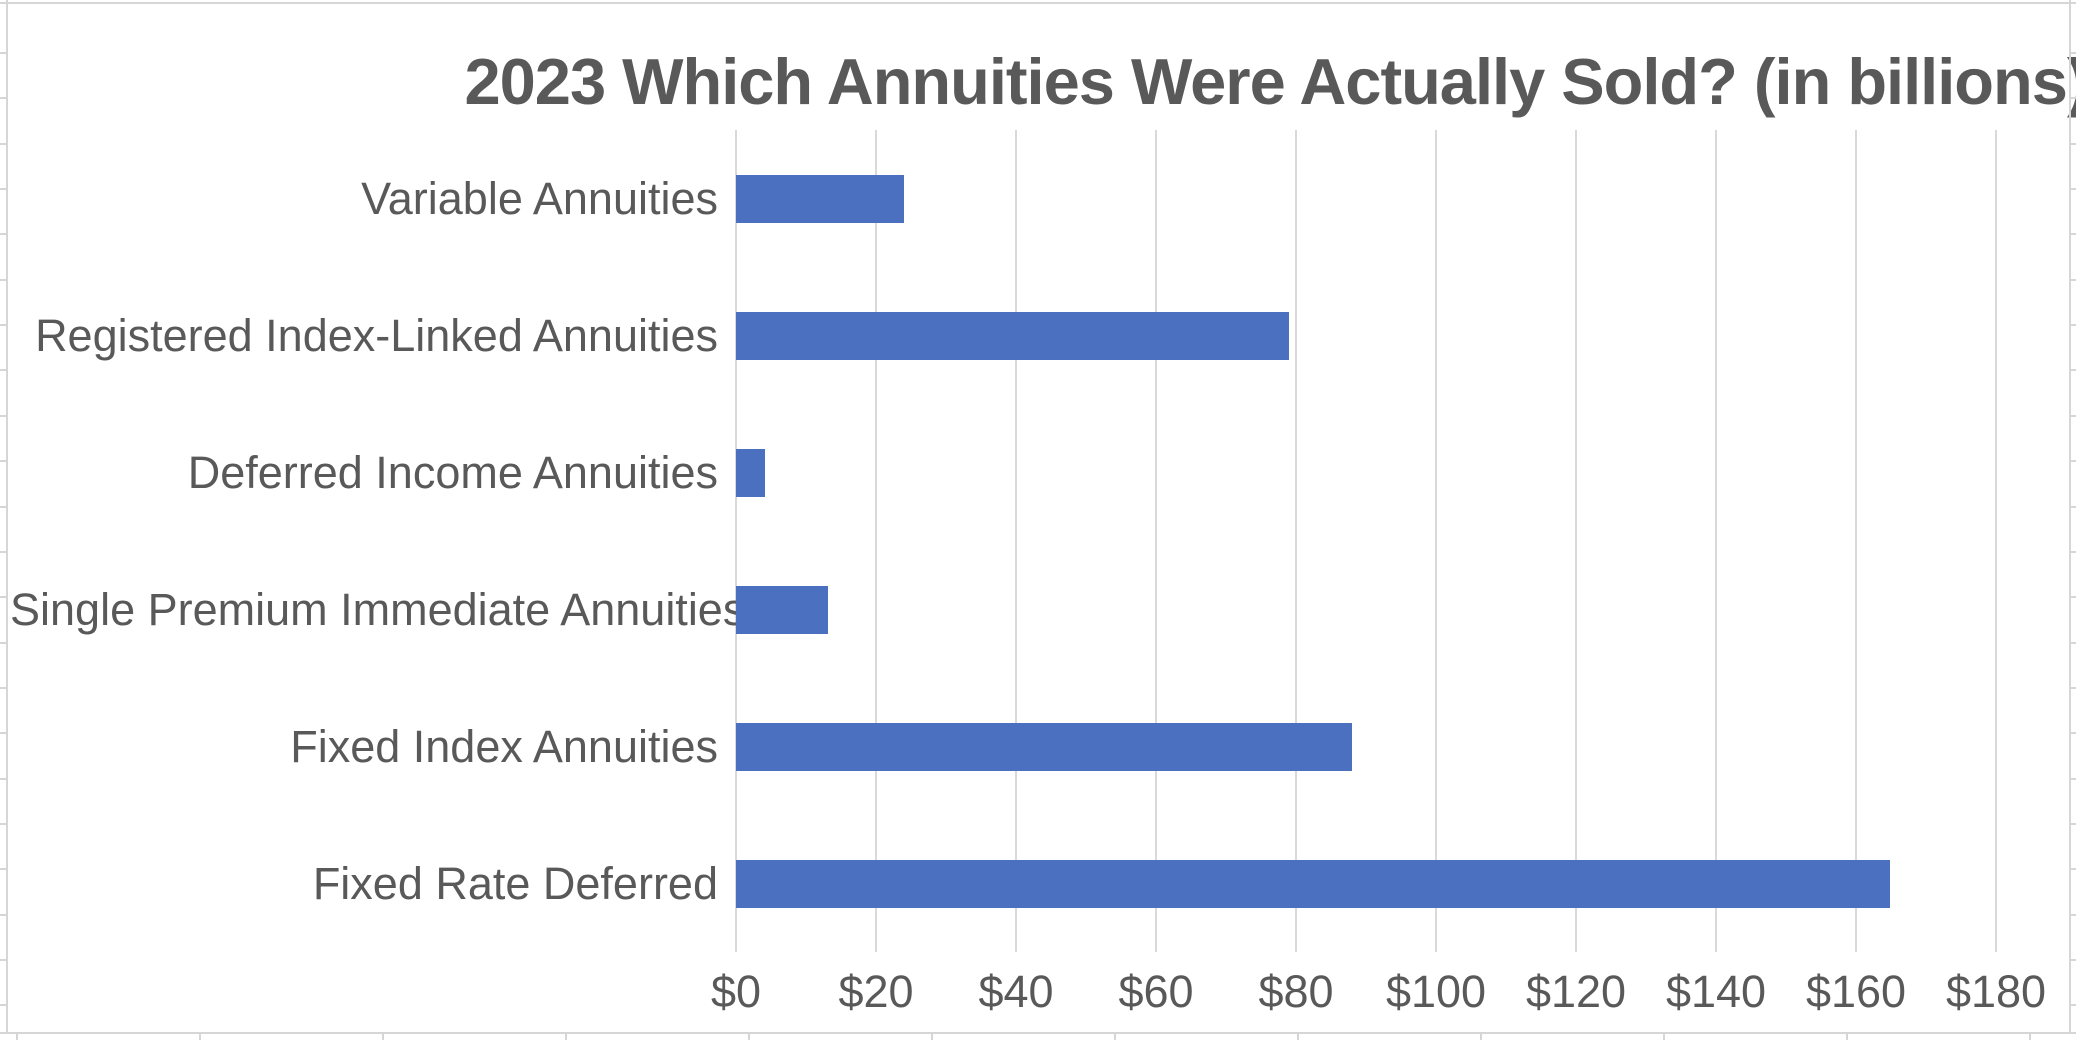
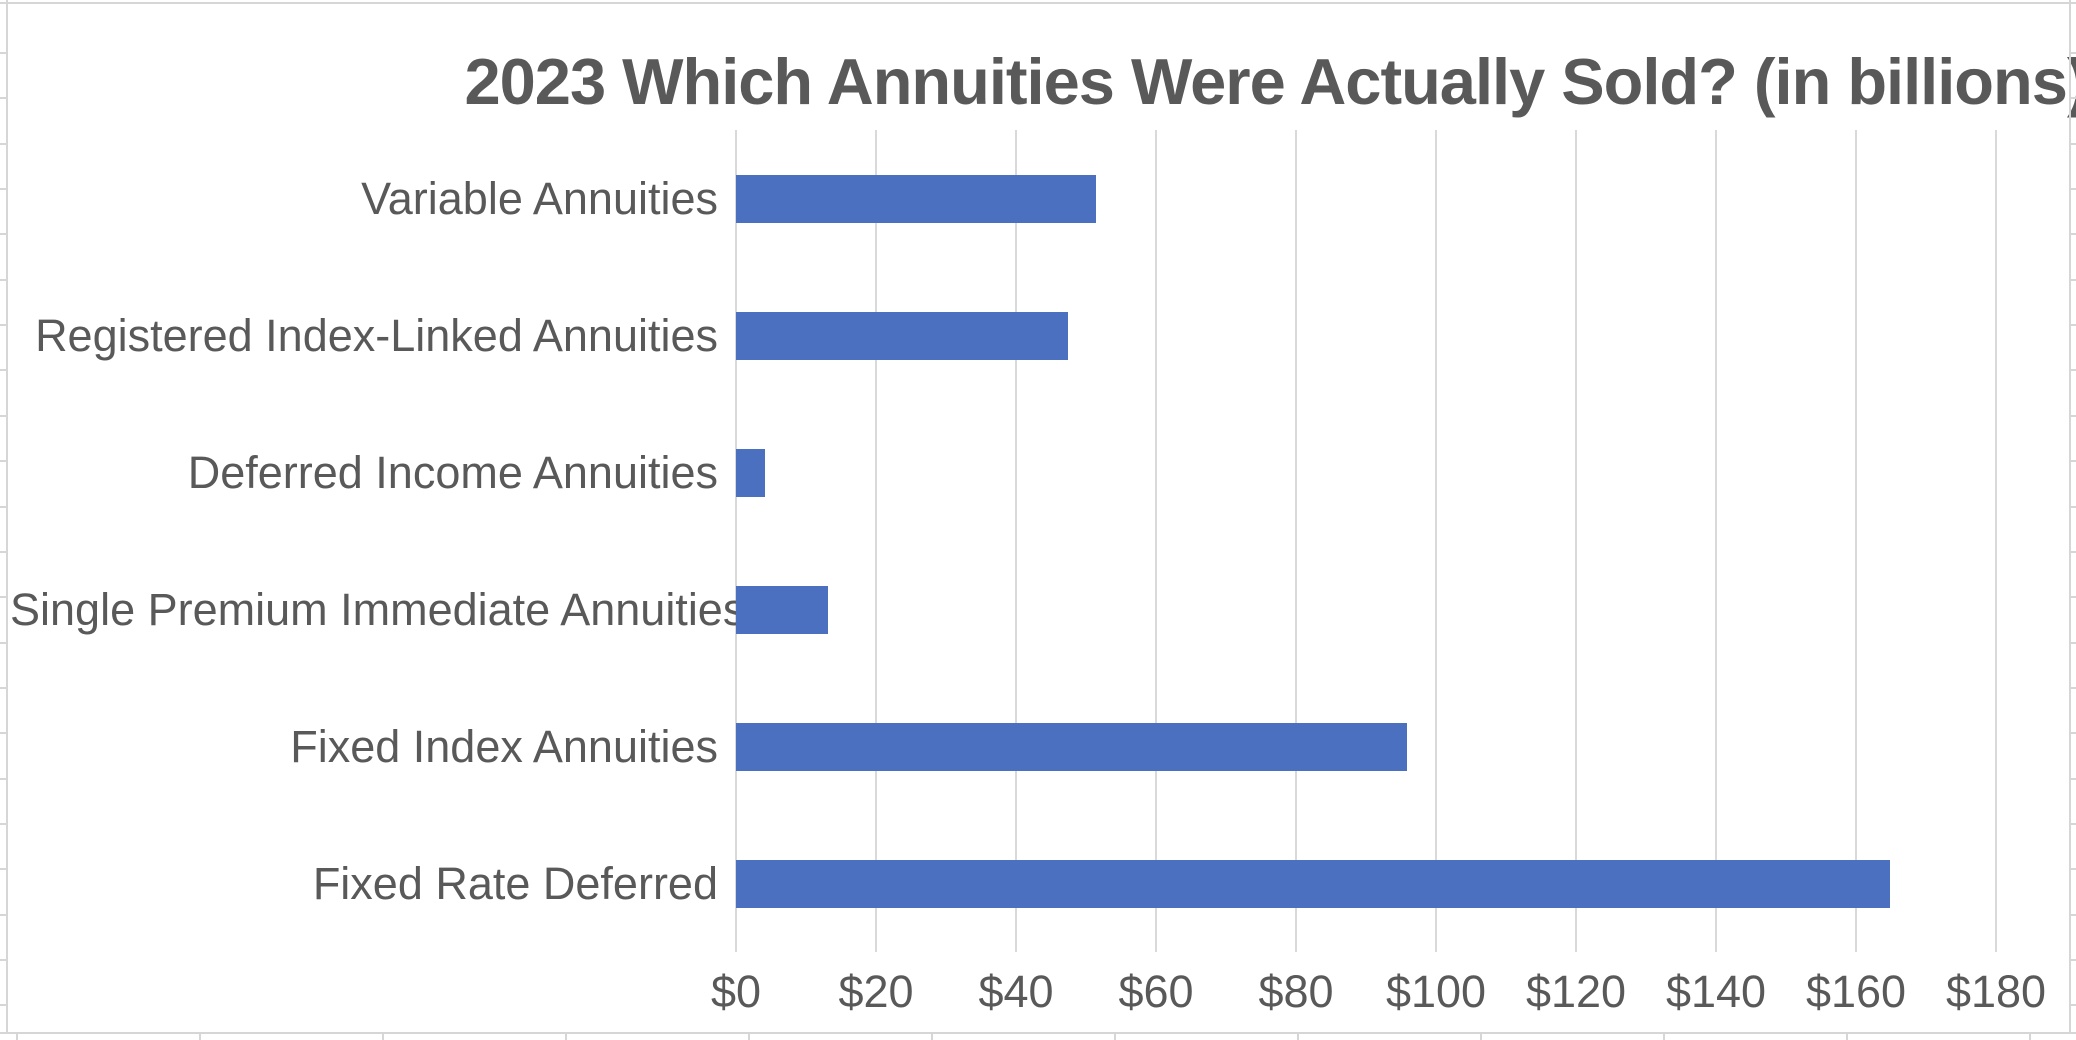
Variable Annuities: $24 -> $51
Registered Index-Linked Annuities: $79 -> $47
Fixed Index Annuities: $88 -> $96
